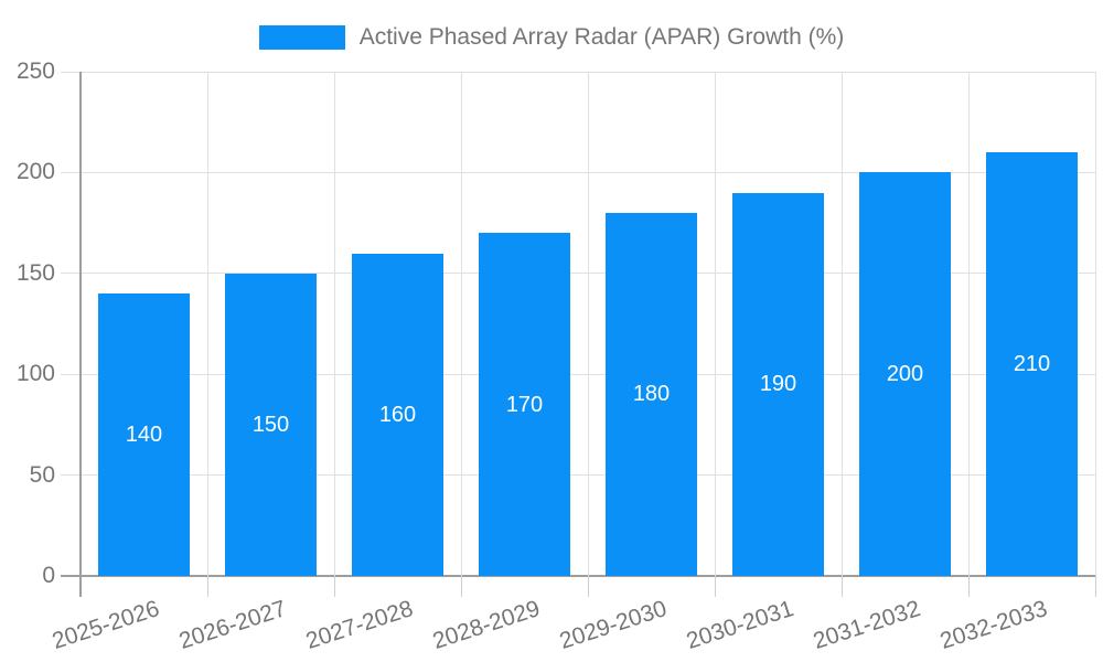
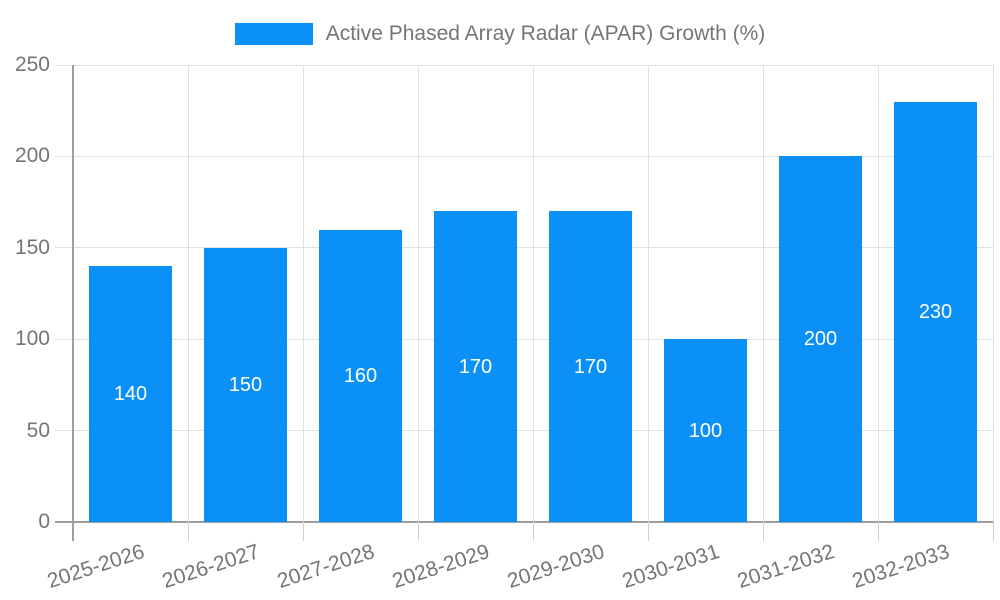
2029-2030: 180 -> 170
2030-2031: 190 -> 100
2032-2033: 210 -> 230
